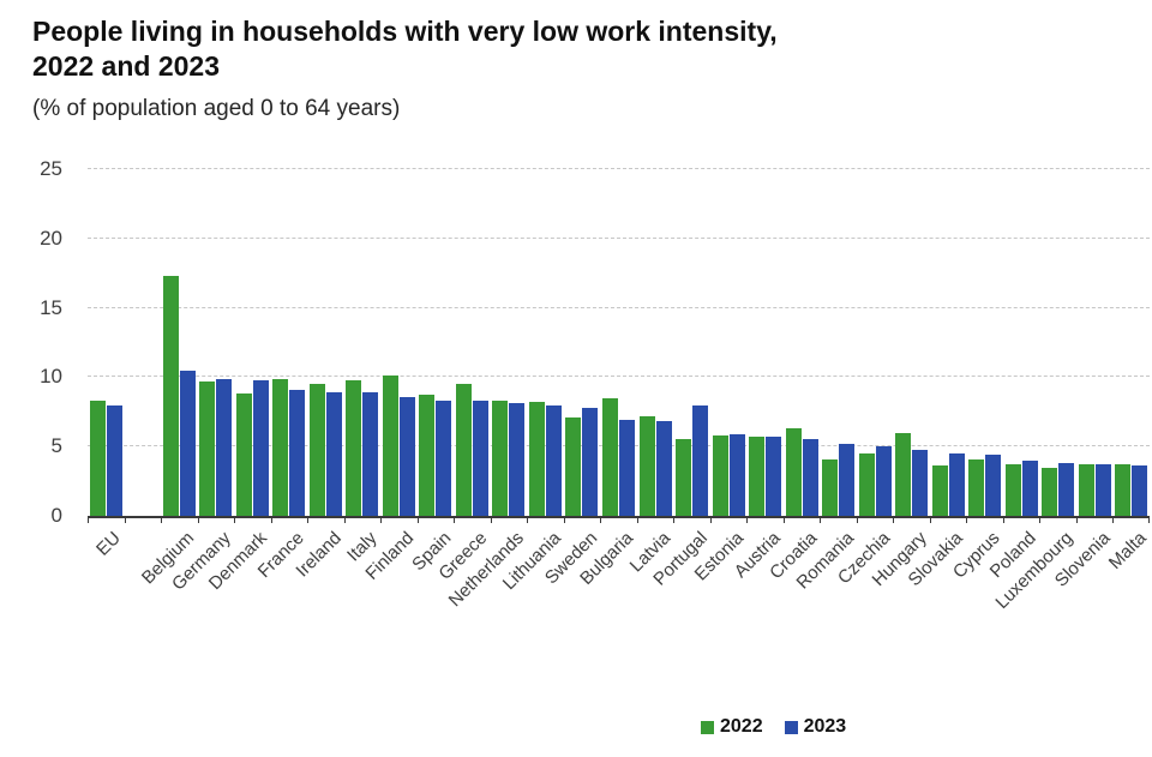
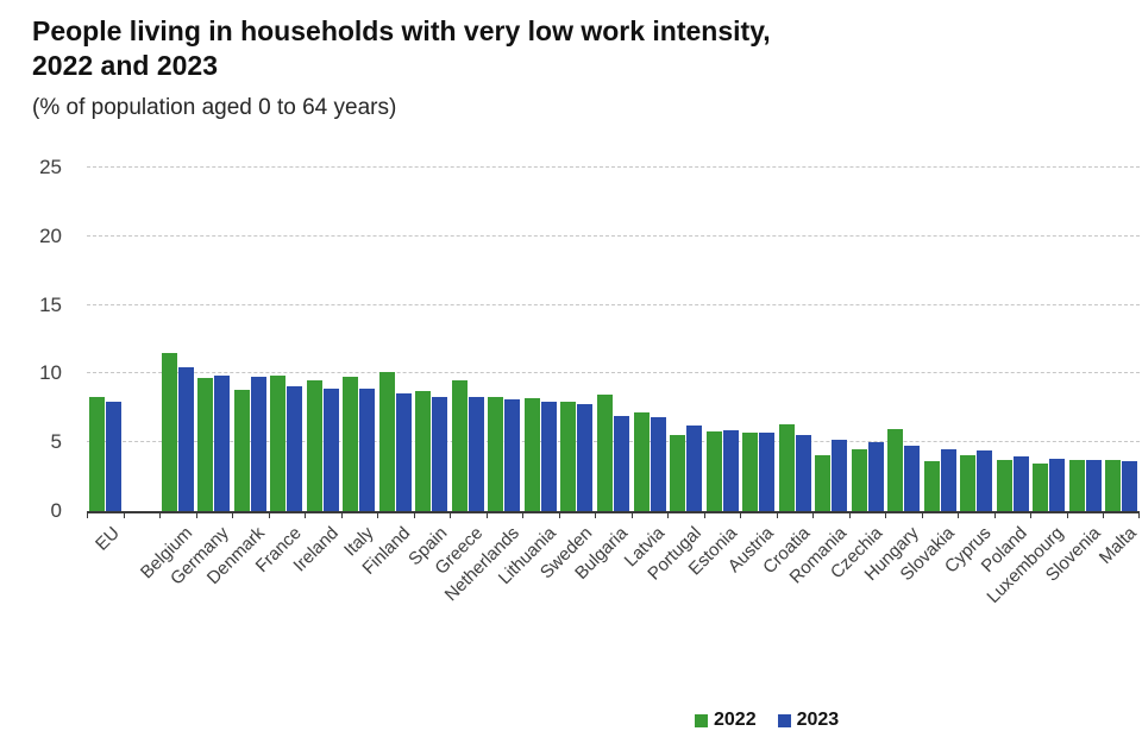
2022/Belgium: 17.3 -> 11.5
2022/Sweden: 7.1 -> 8.0
2023/Portugal: 8.0 -> 6.2
